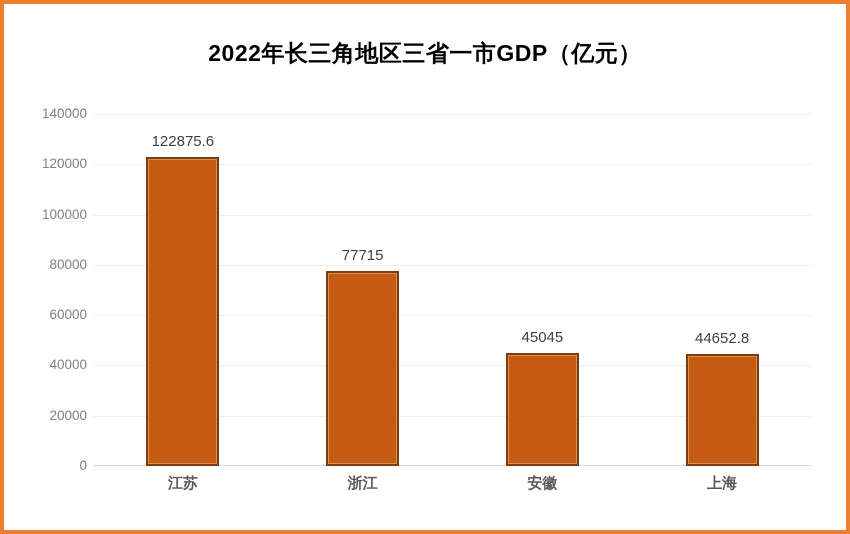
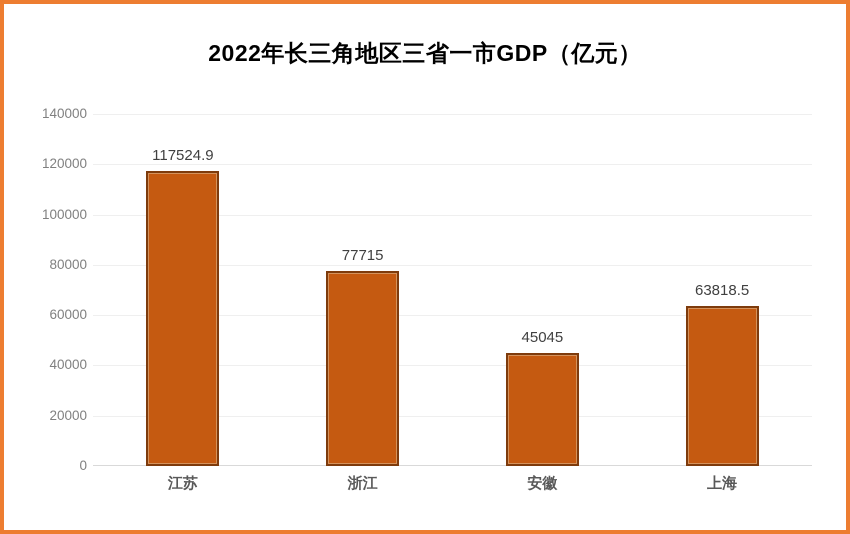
江苏: 122875.6 -> 117524.9
上海: 44652.8 -> 63818.5
